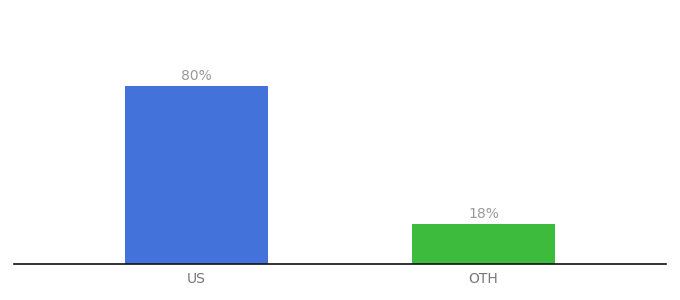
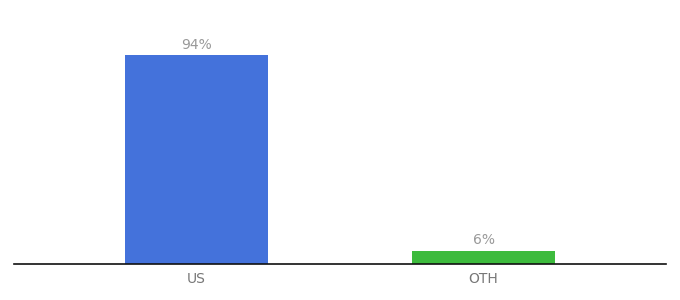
US: 80% -> 94%
OTH: 18% -> 6%
